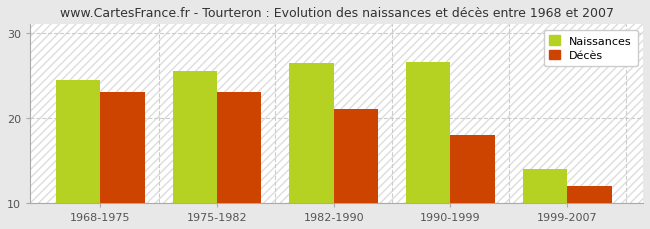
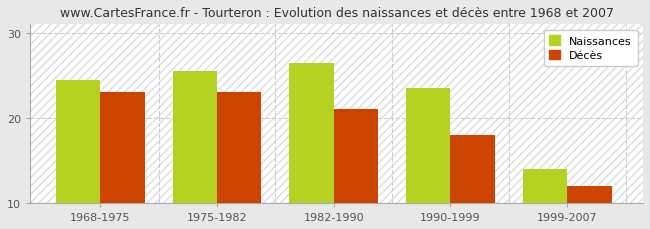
Naissances/1990-1999: 26.6 -> 23.5
